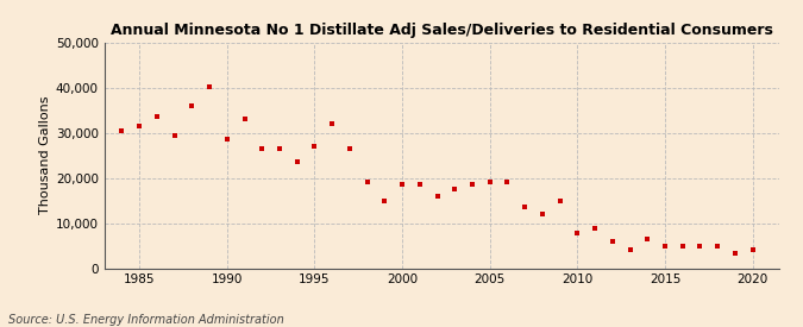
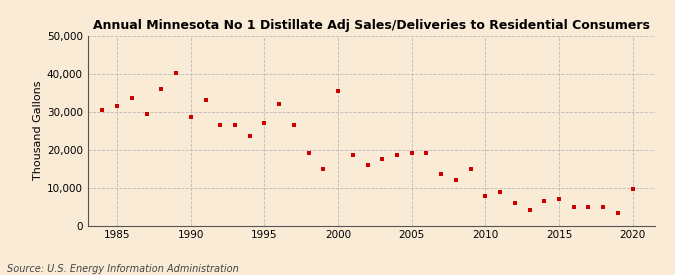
2000: 18,500 -> 35,500
2015: 5,000 -> 7,000
2020: 4,200 -> 9,500
